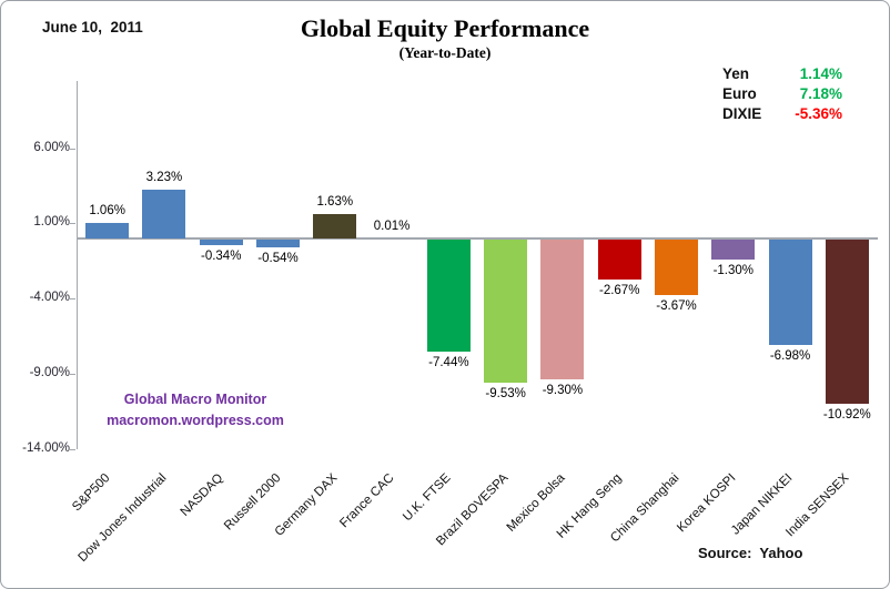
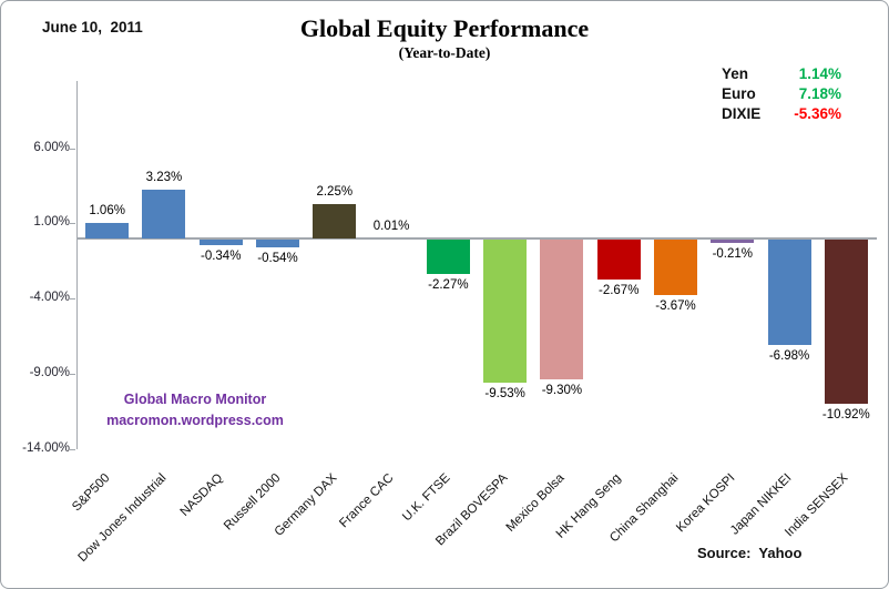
Germany DAX: 1.63% -> 2.25%
U.K. FTSE: -7.44% -> -2.27%
Korea KOSPI: -1.30% -> -0.21%
